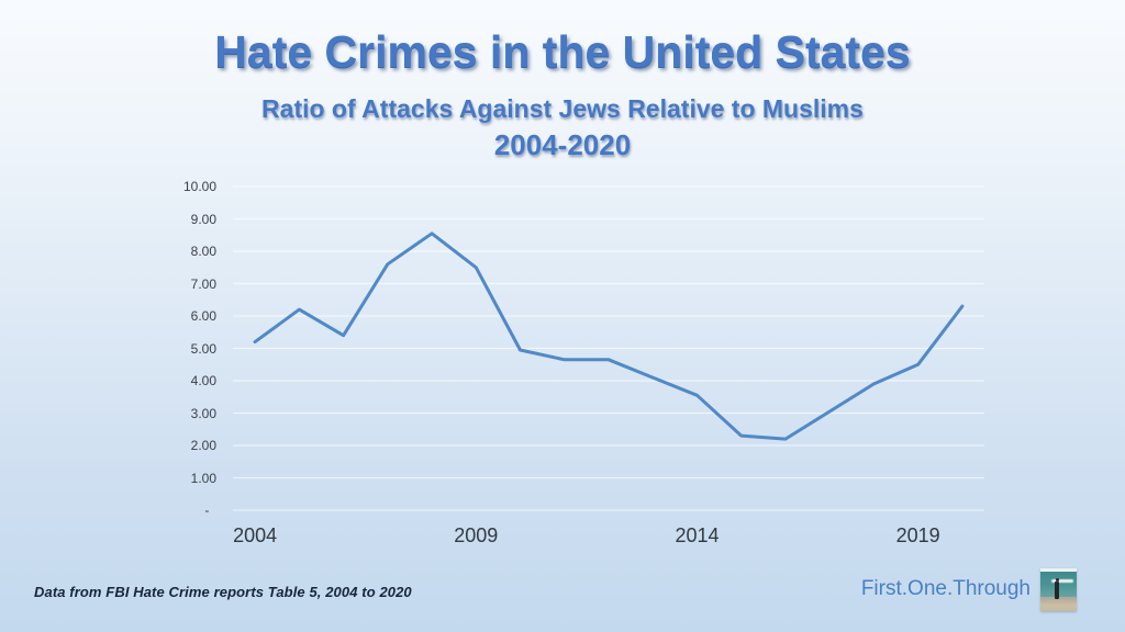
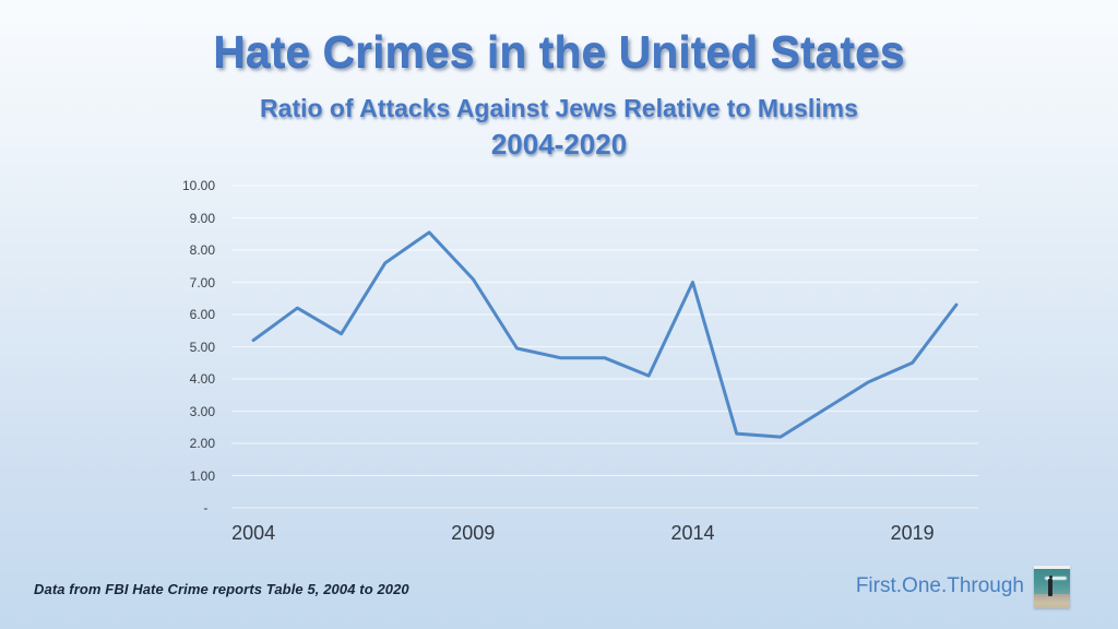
2009: 7.5 -> 7.1
2014: 3.5 -> 7.0
